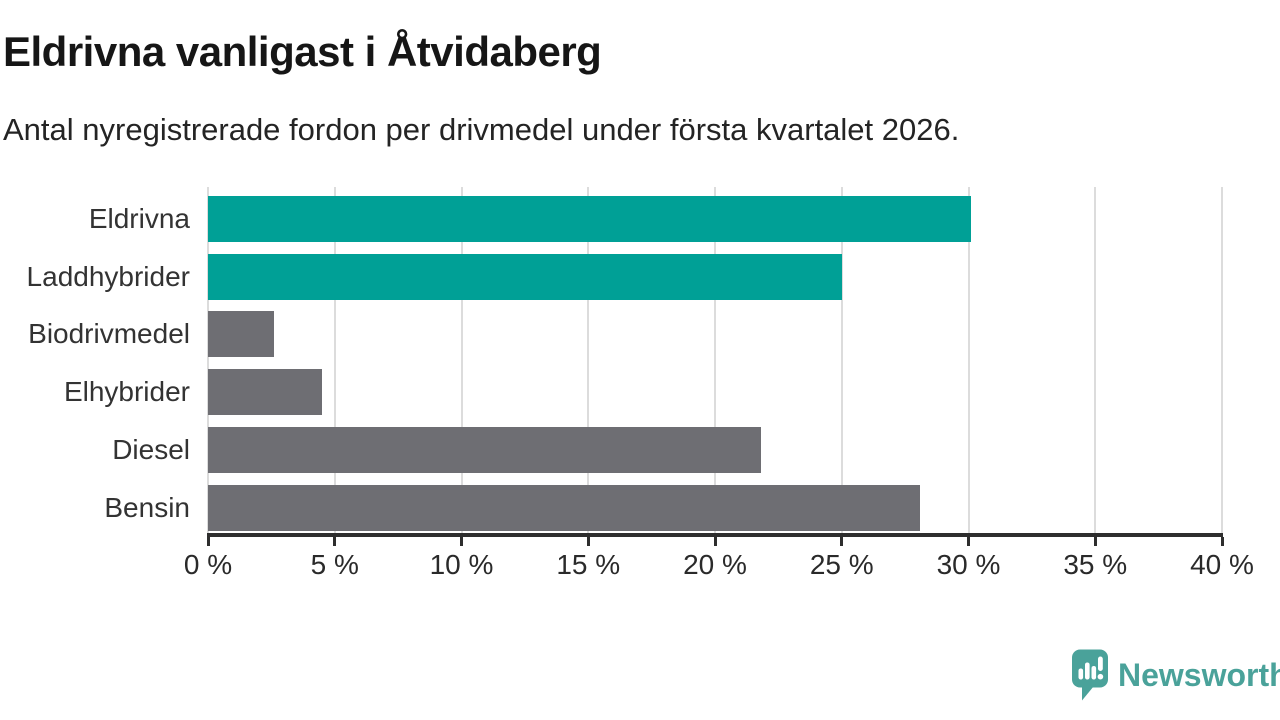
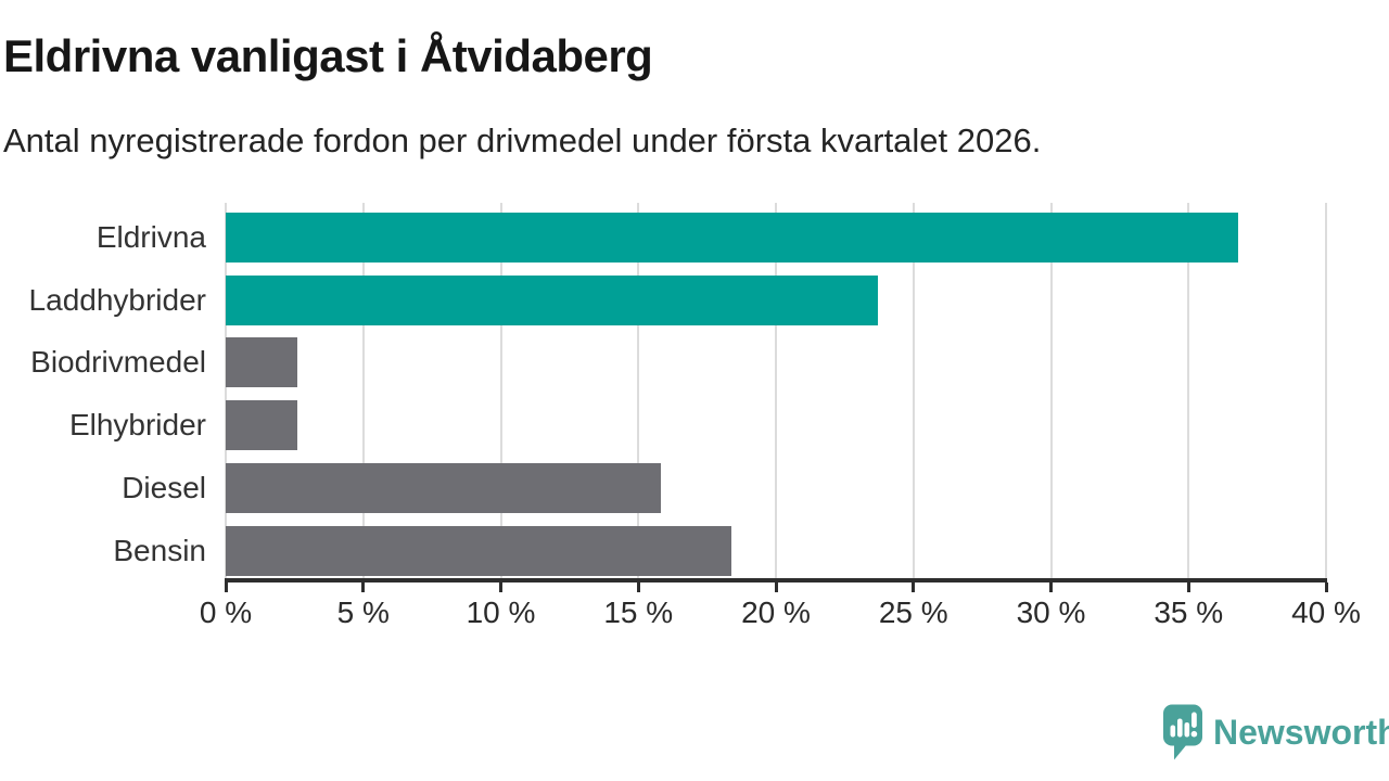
Eldrivna: 30.1% -> 36.8%
Laddhybrider: 25.0% -> 23.7%
Elhybrider: 4.5% -> 2.6%
Diesel: 21.8% -> 15.8%
Bensin: 28.1% -> 18.4%
